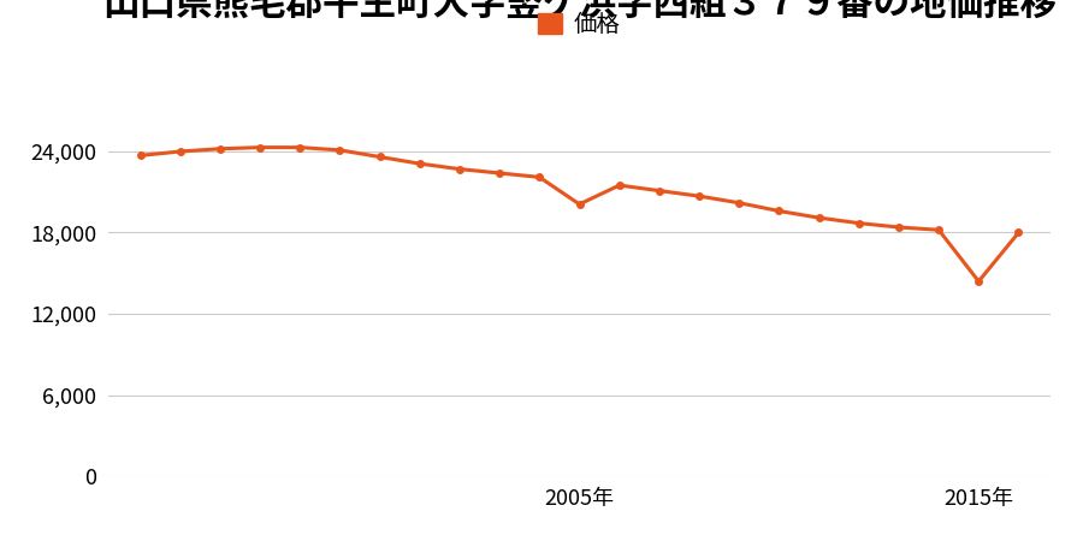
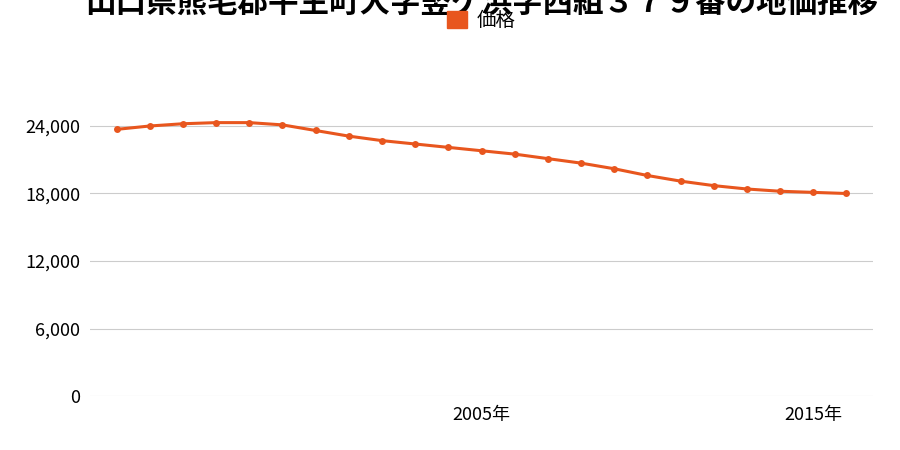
2005年: 20,100 -> 21,800
2015年: 14,400 -> 18,100
